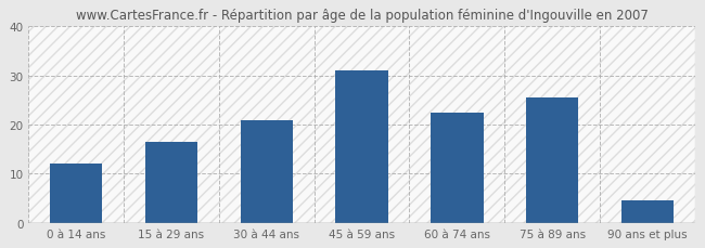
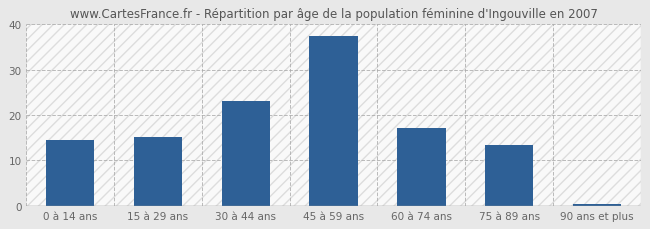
0 à 14 ans: 12.0 -> 14.5
15 à 29 ans: 16.5 -> 15.2
30 à 44 ans: 21.0 -> 23.2
45 à 59 ans: 31.0 -> 37.5
60 à 74 ans: 22.5 -> 17.2
75 à 89 ans: 25.5 -> 13.4
90 ans et plus: 4.5 -> 0.4
